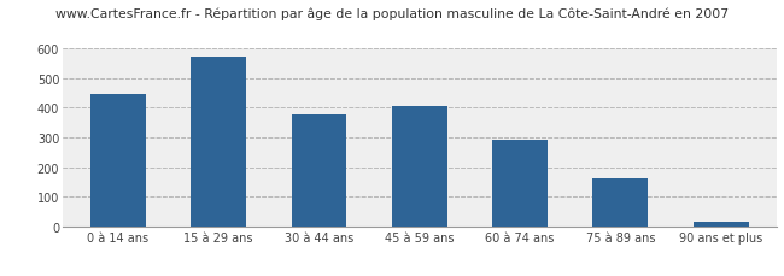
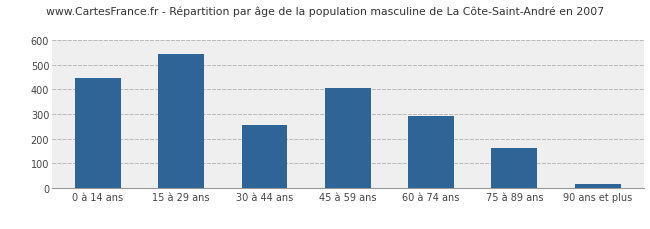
15 à 29 ans: 572 -> 545
30 à 44 ans: 377 -> 255
